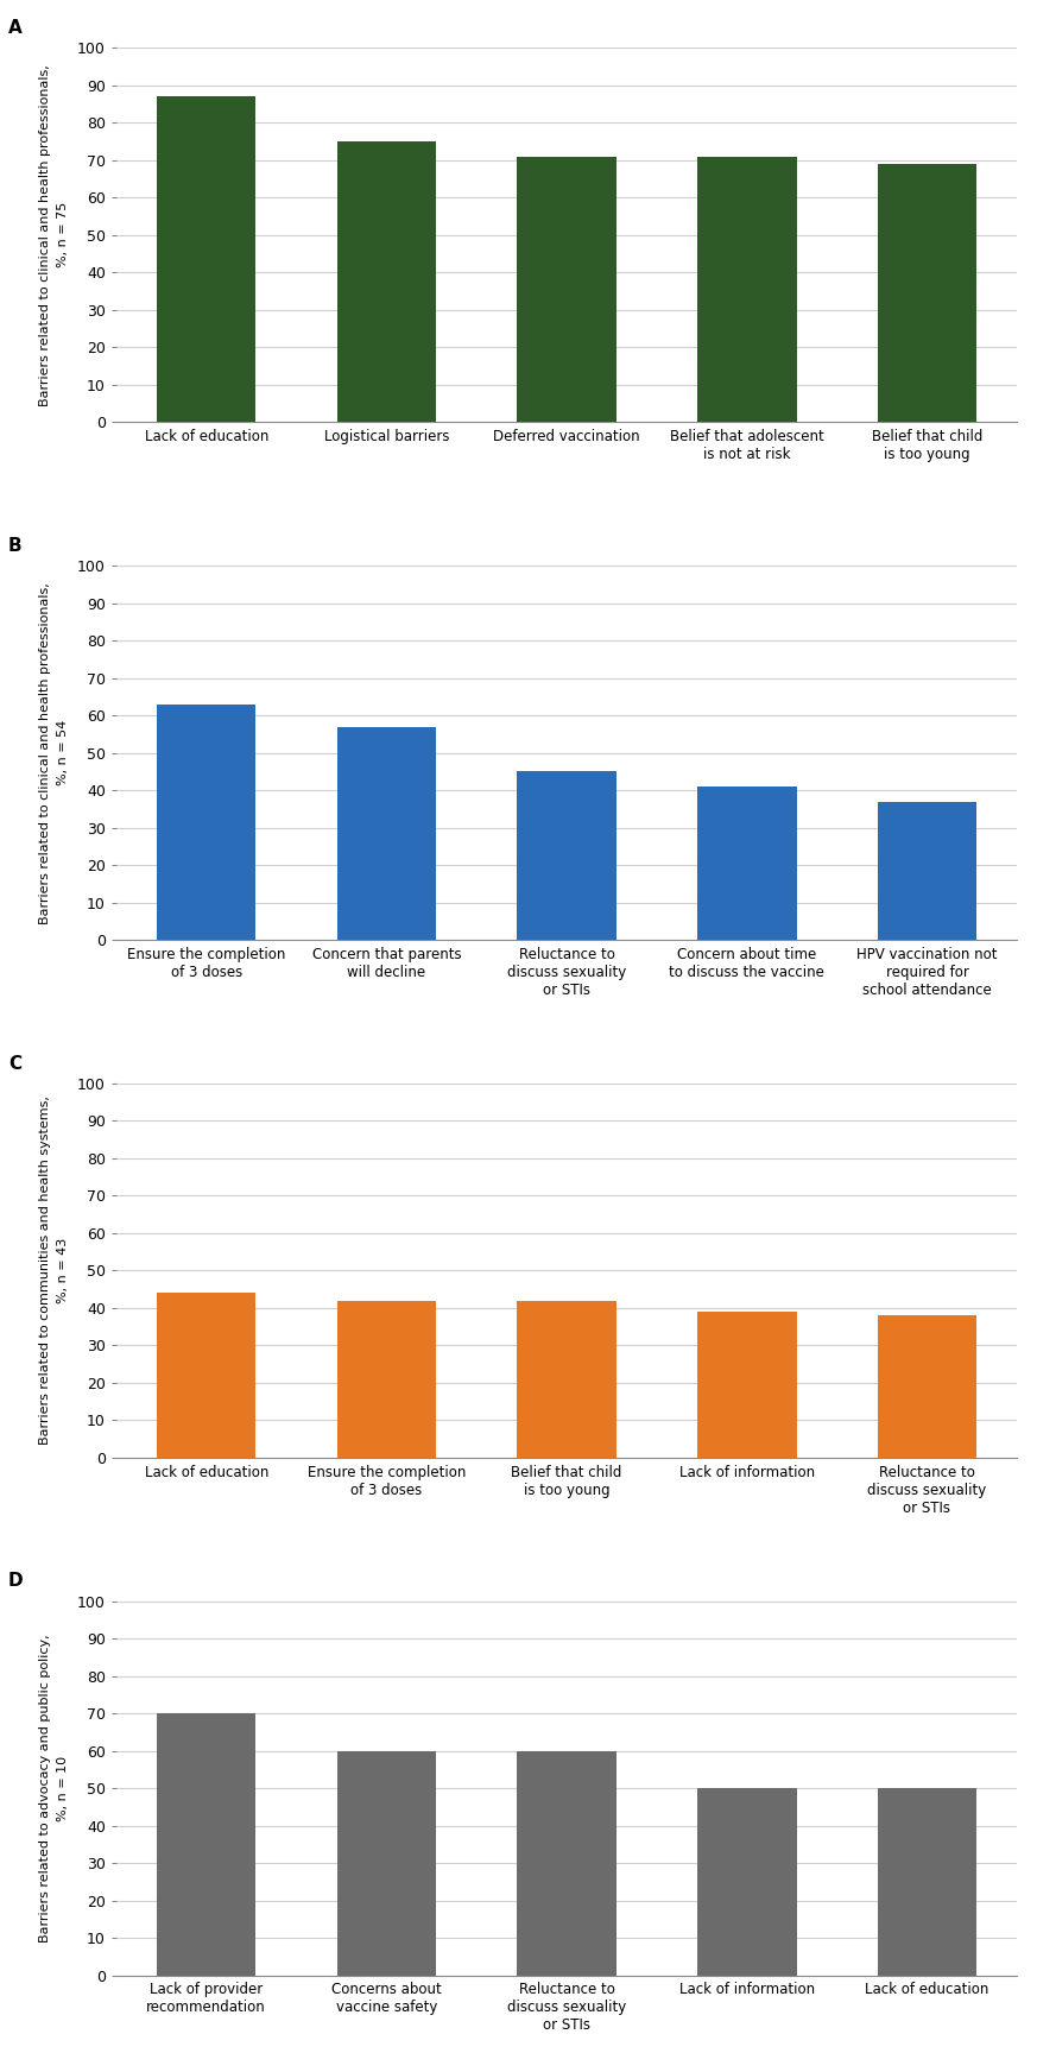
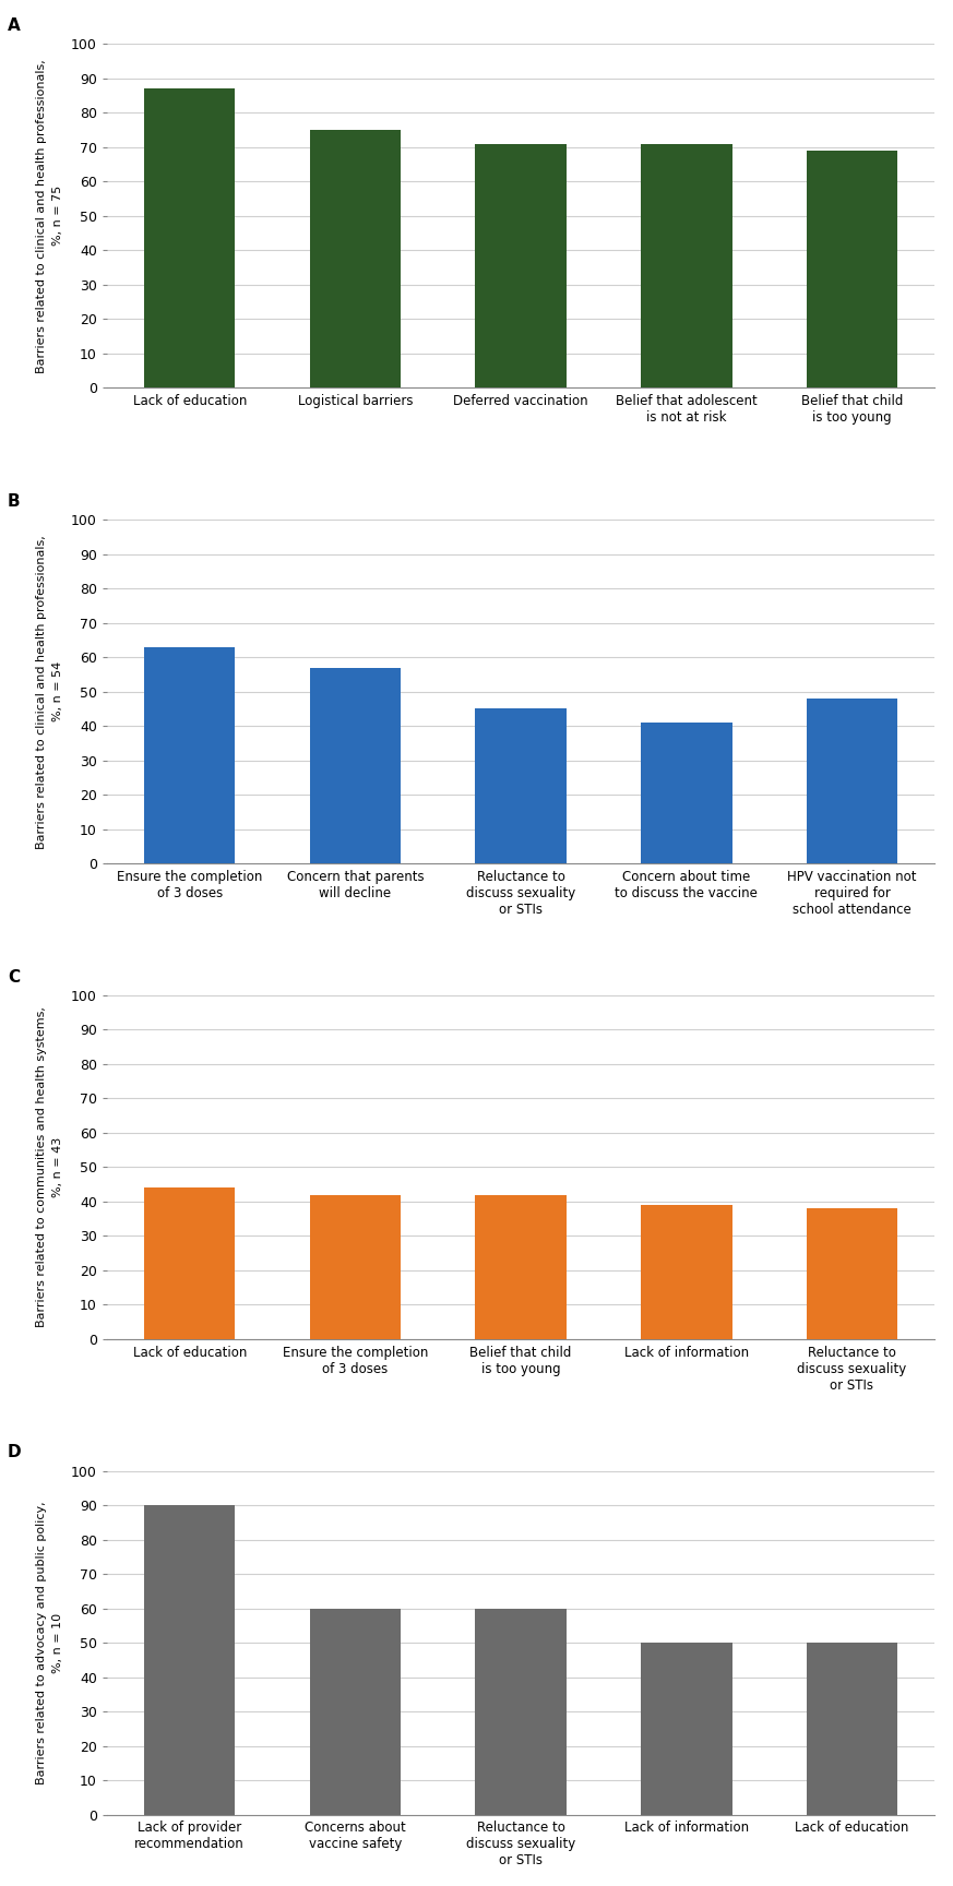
HPV vaccination not required for school attendance: 37 -> 48
Lack of provider recommendation: 70 -> 90
